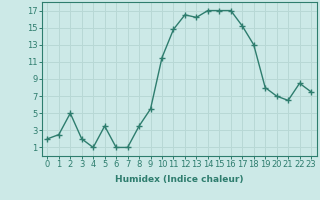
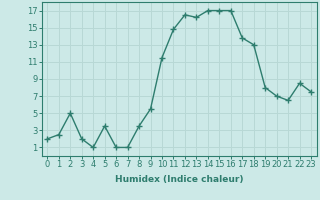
17: 15.2 -> 13.8
